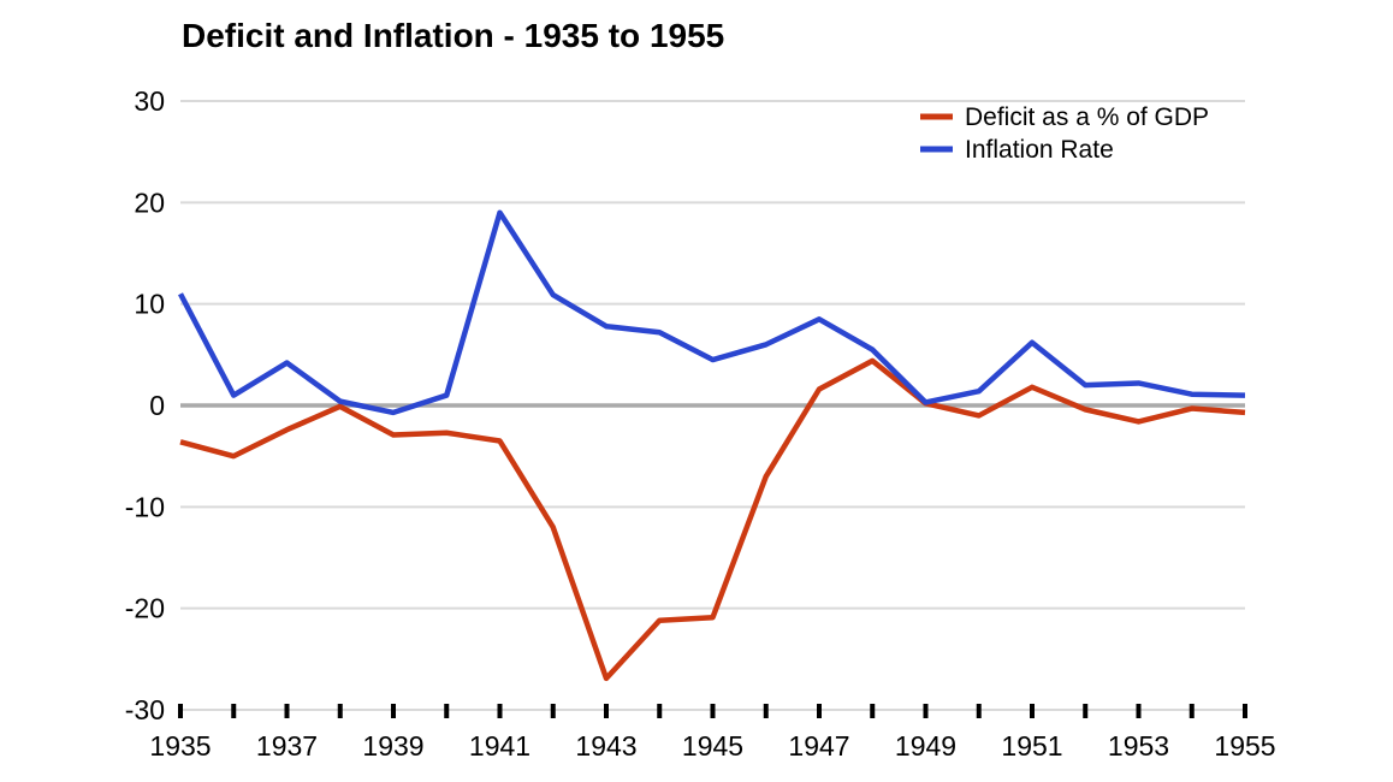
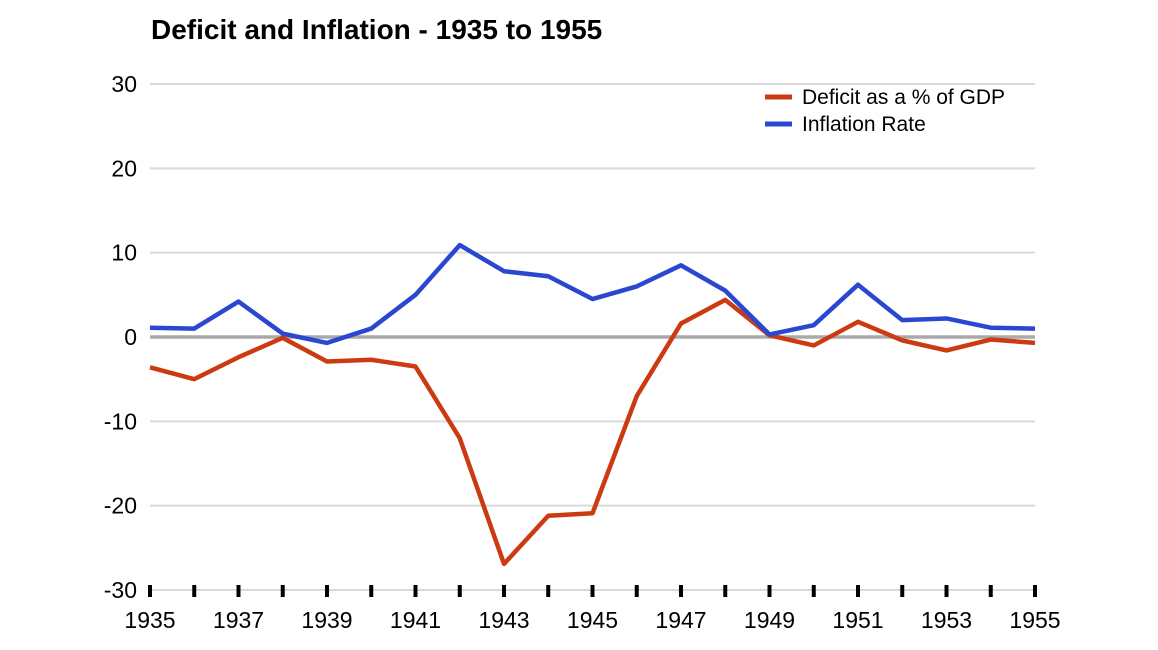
Inflation Rate/1935: 11 -> 1
Inflation Rate/1941: 19 -> 5
